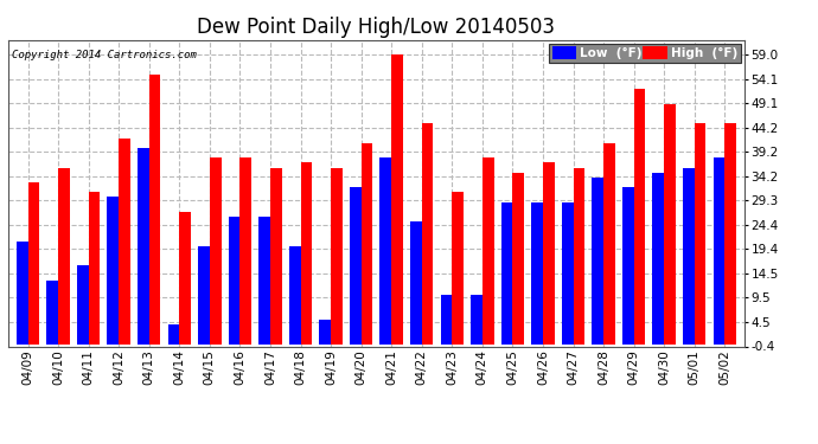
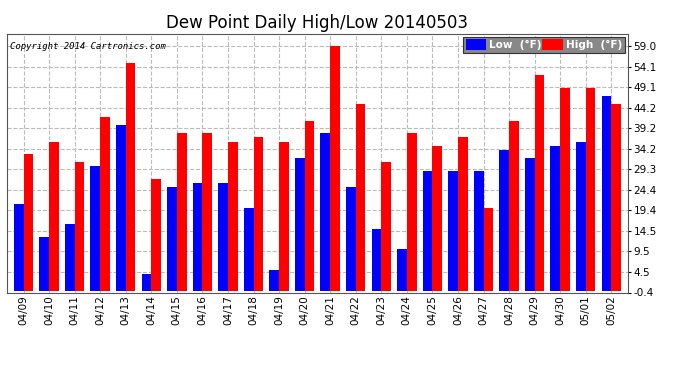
Low (°F)/04/15: 20 -> 25
Low (°F)/04/23: 10 -> 15
High (°F)/04/27: 36 -> 20
High (°F)/05/01: 45 -> 49
Low (°F)/05/02: 38 -> 47
